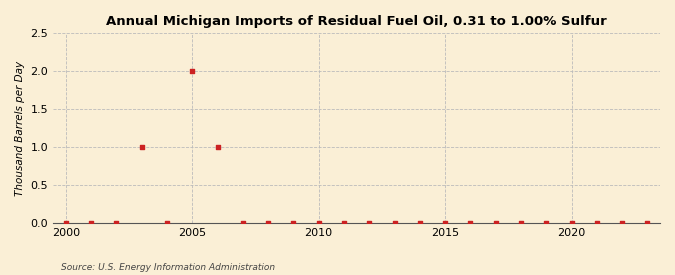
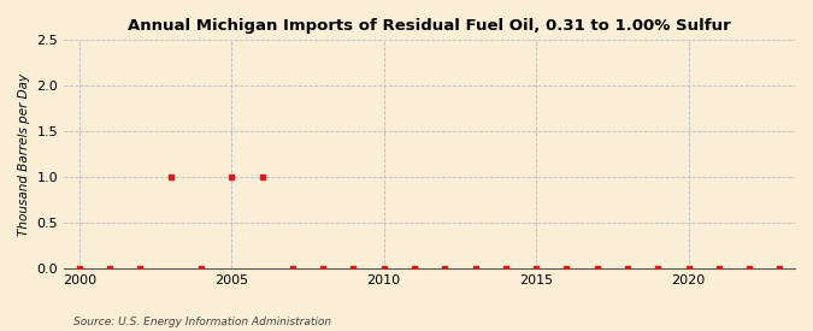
2005: 2 -> 1
